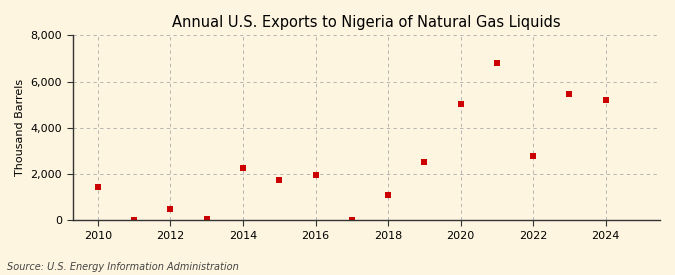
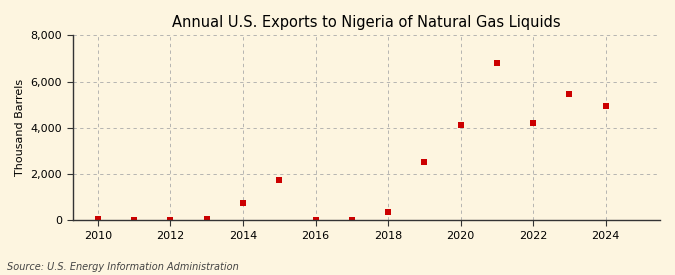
2010: 1,450 -> 60
2012: 500 -> 30
2014: 2,250 -> 730
2016: 1,950 -> 30
2018: 1,100 -> 380
2020: 5,050 -> 4,130
2022: 2,800 -> 4,230
2024: 5,200 -> 4,950
